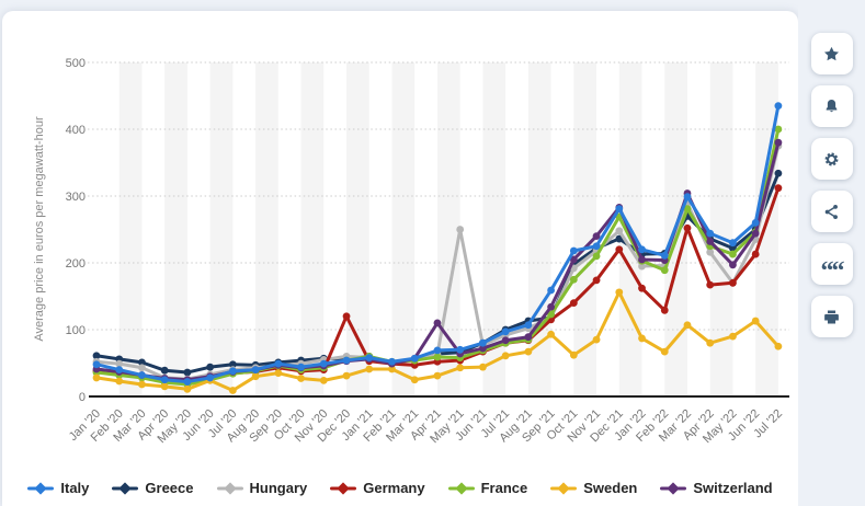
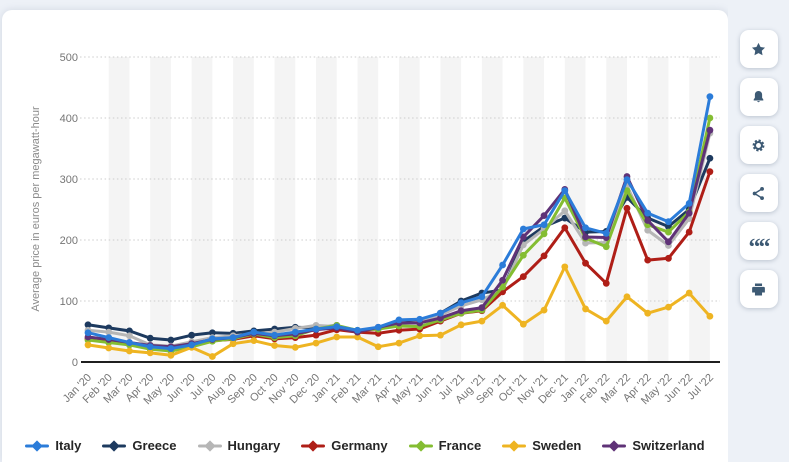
Germany/Dec '20: 120 -> 40
Switzerland/Apr '21: 110 -> 60
Hungary/May '21: 250 -> 60
Hungary/May '22: 170 -> 190
